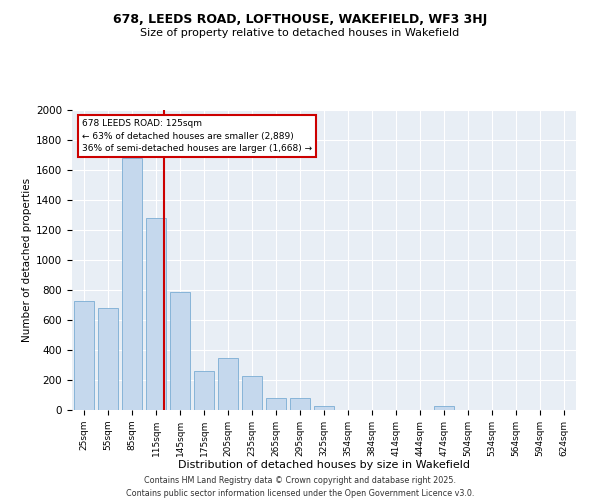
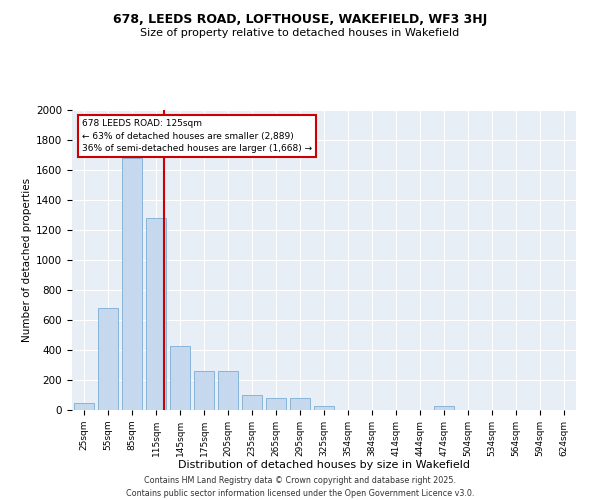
25sqm: 730 -> 50
145sqm: 790 -> 430
205sqm: 350 -> 260
235sqm: 230 -> 100
